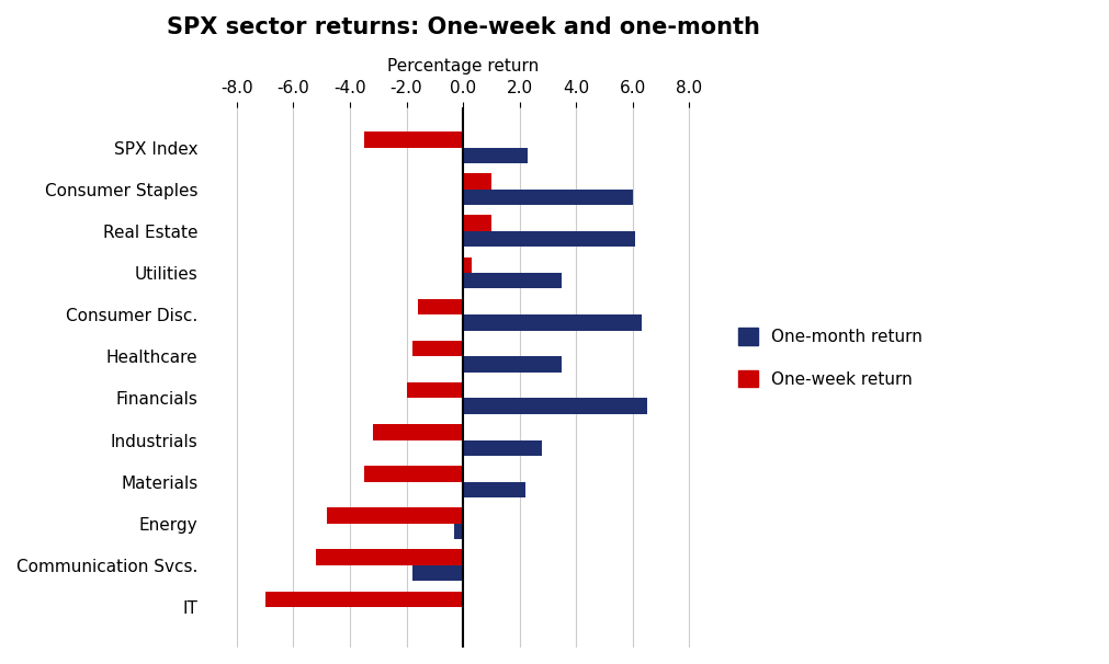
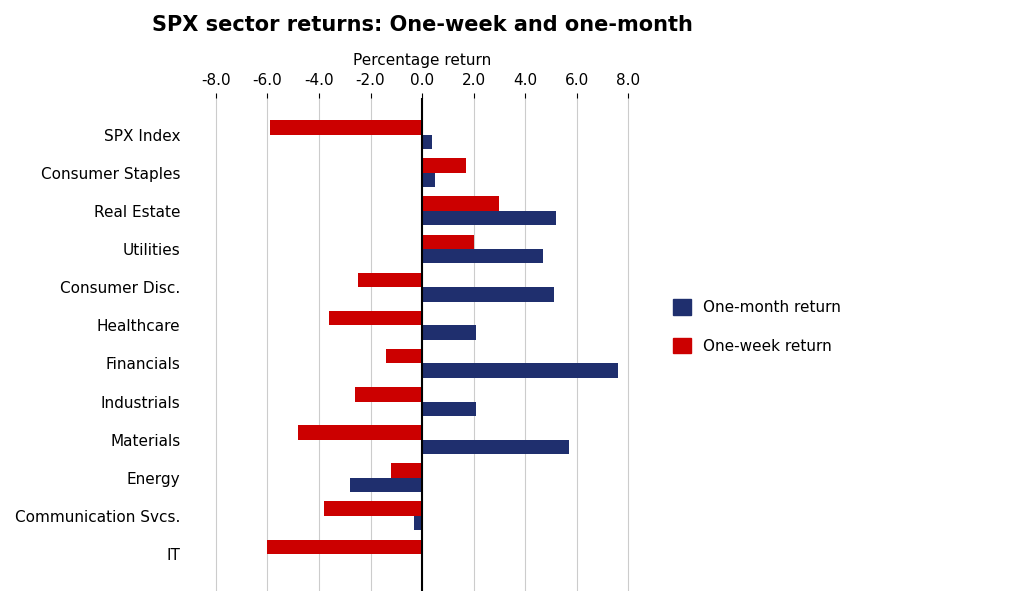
One-week return/SPX Index: -3.5 -> -5.9
One-month return/SPX Index: 2.3 -> 0.4
One-week return/Consumer Staples: 1.0 -> 1.7
One-month return/Consumer Staples: 6.0 -> 0.5
One-week return/Real Estate: 1.0 -> 3.0
One-month return/Real Estate: 6.1 -> 5.2
One-week return/Utilities: 0.3 -> 2.0
One-month return/Utilities: 3.5 -> 4.7
One-week return/Consumer Disc.: -1.6 -> -2.5
One-month return/Consumer Disc.: 6.3 -> 5.1
One-week return/Healthcare: -1.8 -> -3.6
One-month return/Healthcare: 3.5 -> 2.1
One-week return/Financials: -2.0 -> -1.4
One-month return/Financials: 6.5 -> 7.6
One-week return/Industrials: -3.2 -> -2.6
One-month return/Industrials: 2.8 -> 2.1
One-week return/Materials: -3.5 -> -4.8
One-month return/Materials: 2.2 -> 5.7
One-week return/Energy: -4.8 -> -1.2
One-month return/Energy: -0.3 -> -2.8
One-week return/Communication Svcs.: -5.2 -> -3.8
One-month return/Communication Svcs.: -1.8 -> -0.3
One-week return/IT: -7.0 -> -6.0
